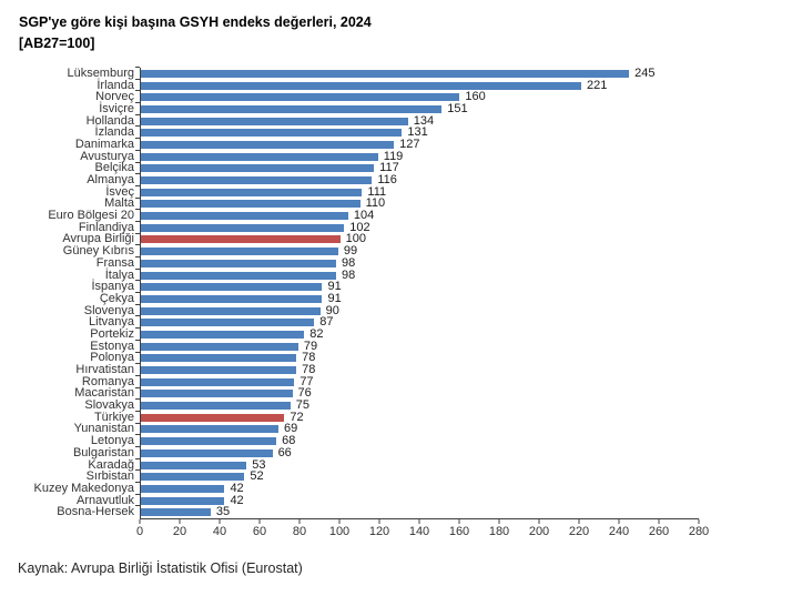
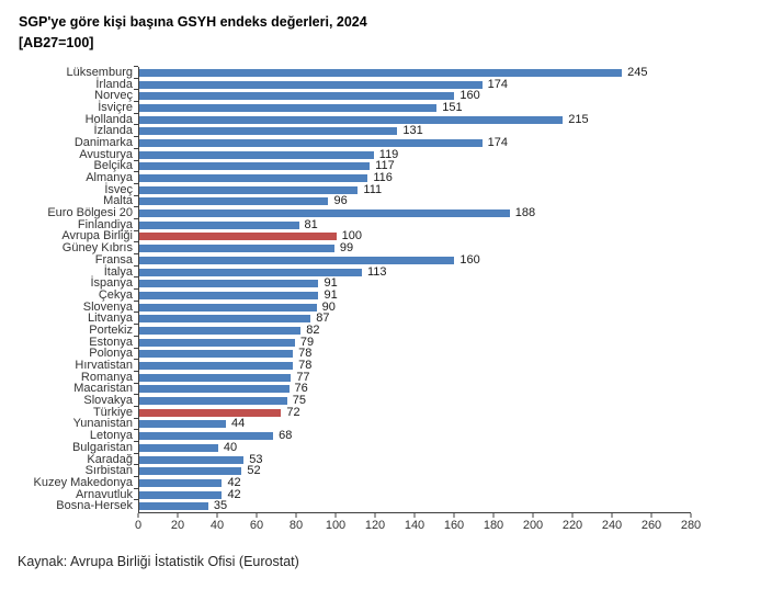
İrlanda: 221 -> 174
Hollanda: 134 -> 215
Danimarka: 127 -> 174
Malta: 110 -> 96
Euro Bölgesi 20: 104 -> 188
Finlandiya: 102 -> 81
Fransa: 98 -> 160
İtalya: 98 -> 113
Yunanistan: 69 -> 44
Bulgaristan: 66 -> 40
